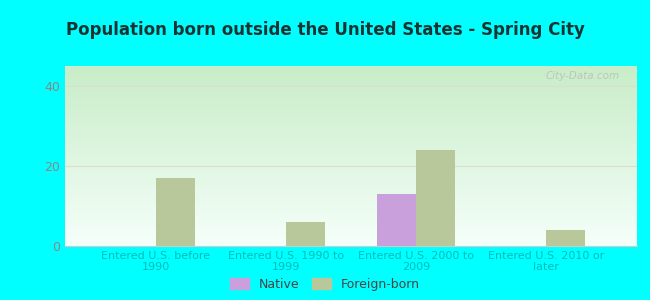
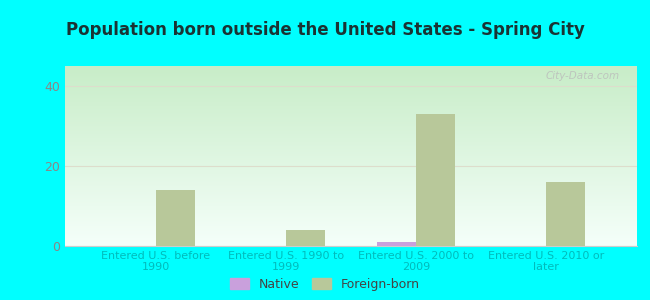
Foreign-born/Entered U.S. before 1990: 17 -> 14
Foreign-born/Entered U.S. 1990 to 1999: 6 -> 4
Native/Entered U.S. 2000 to 2009: 13 -> 1
Foreign-born/Entered U.S. 2000 to 2009: 24 -> 33
Foreign-born/Entered U.S. 2010 or later: 4 -> 16
